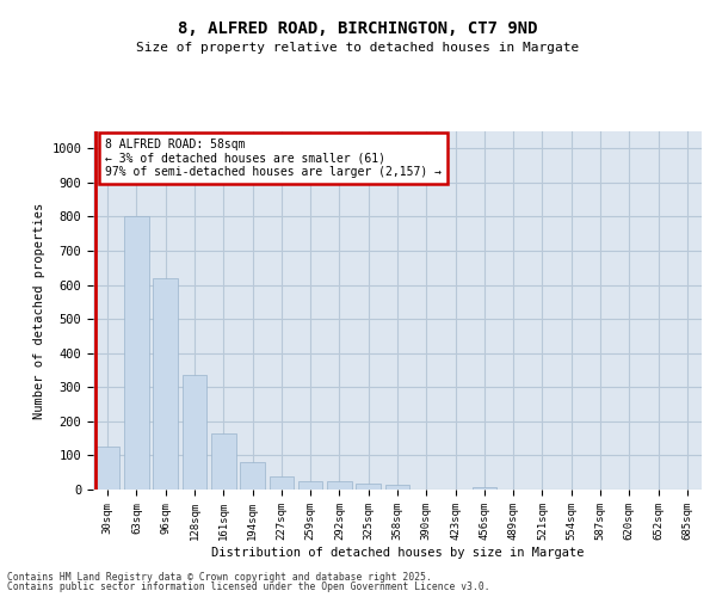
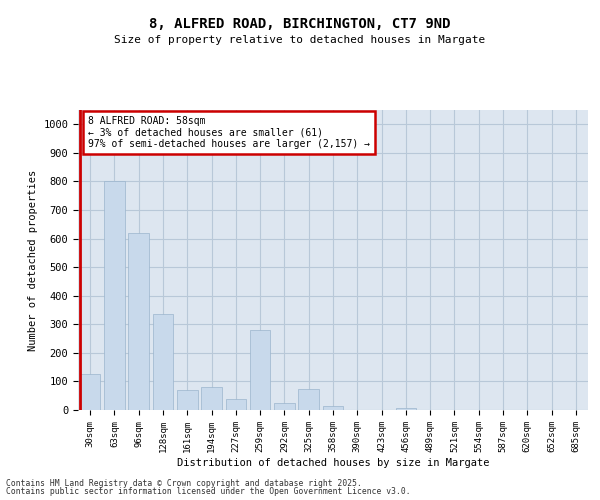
161sqm: 165 -> 70
259sqm: 25 -> 280
325sqm: 16 -> 75
